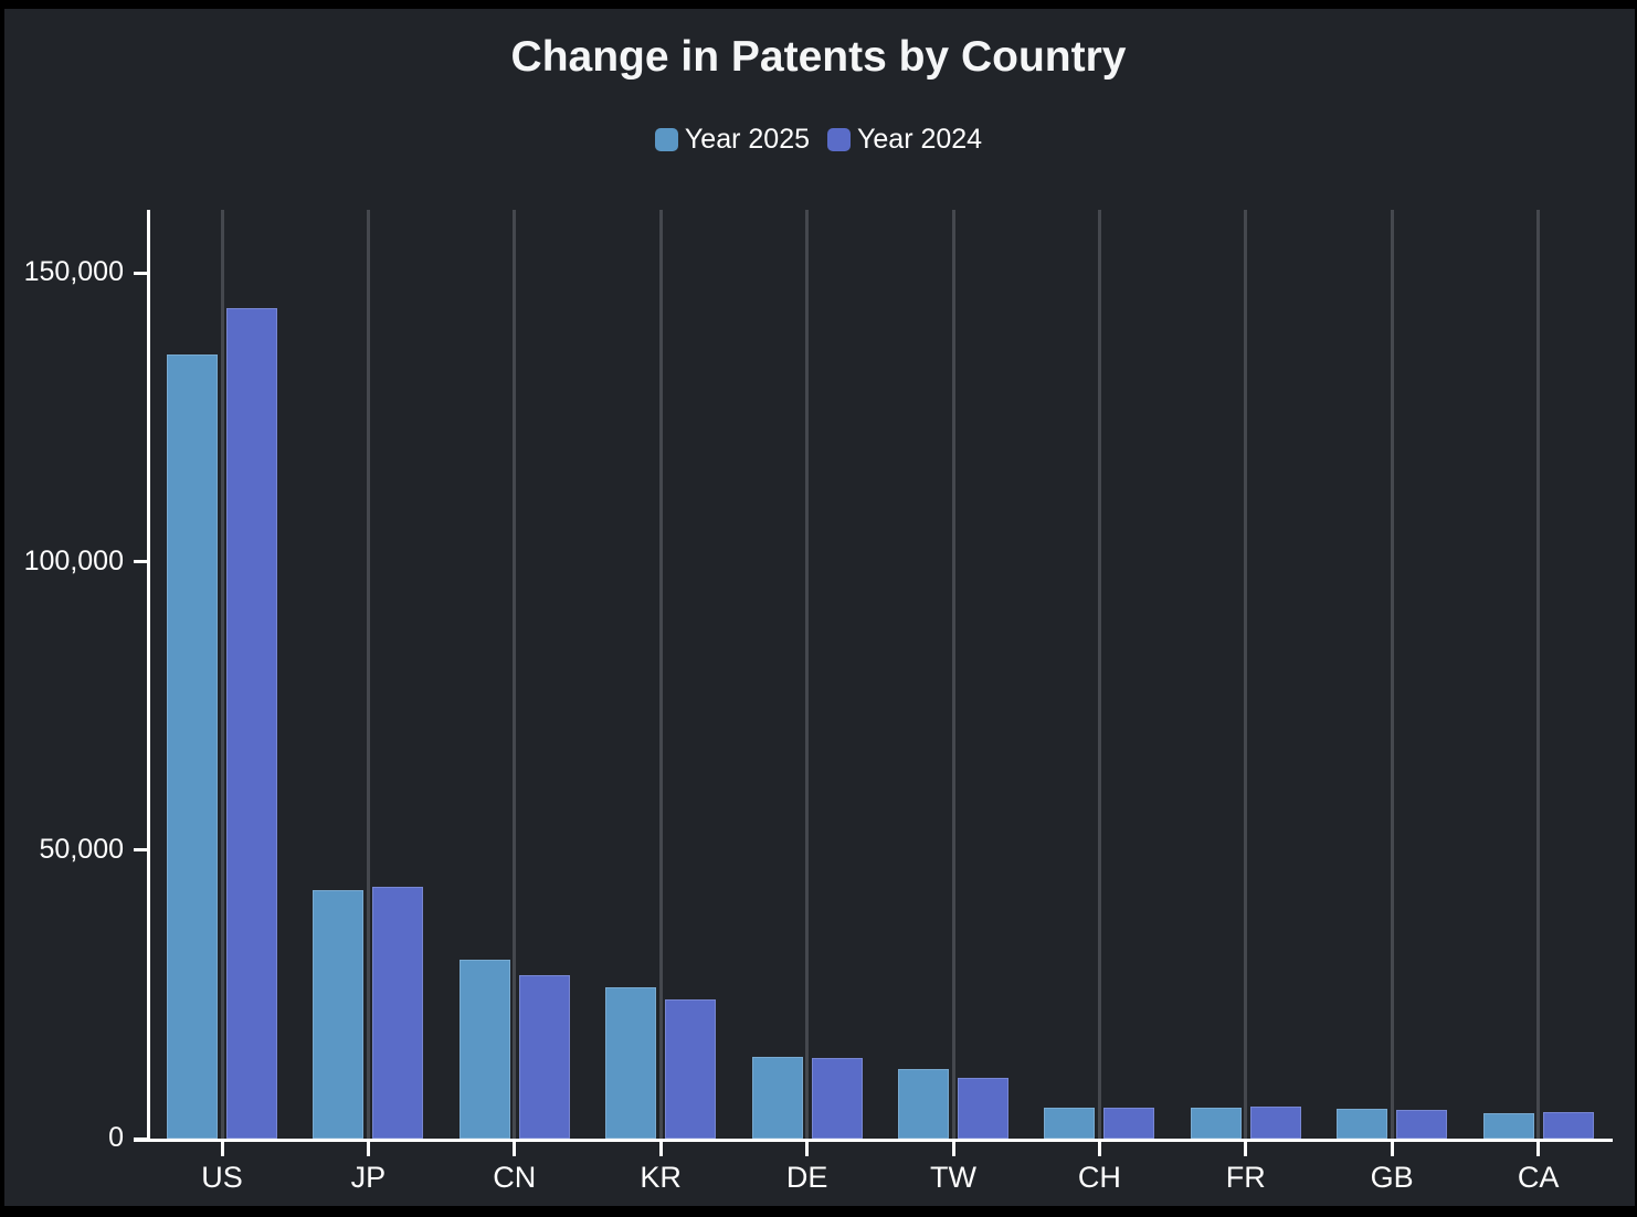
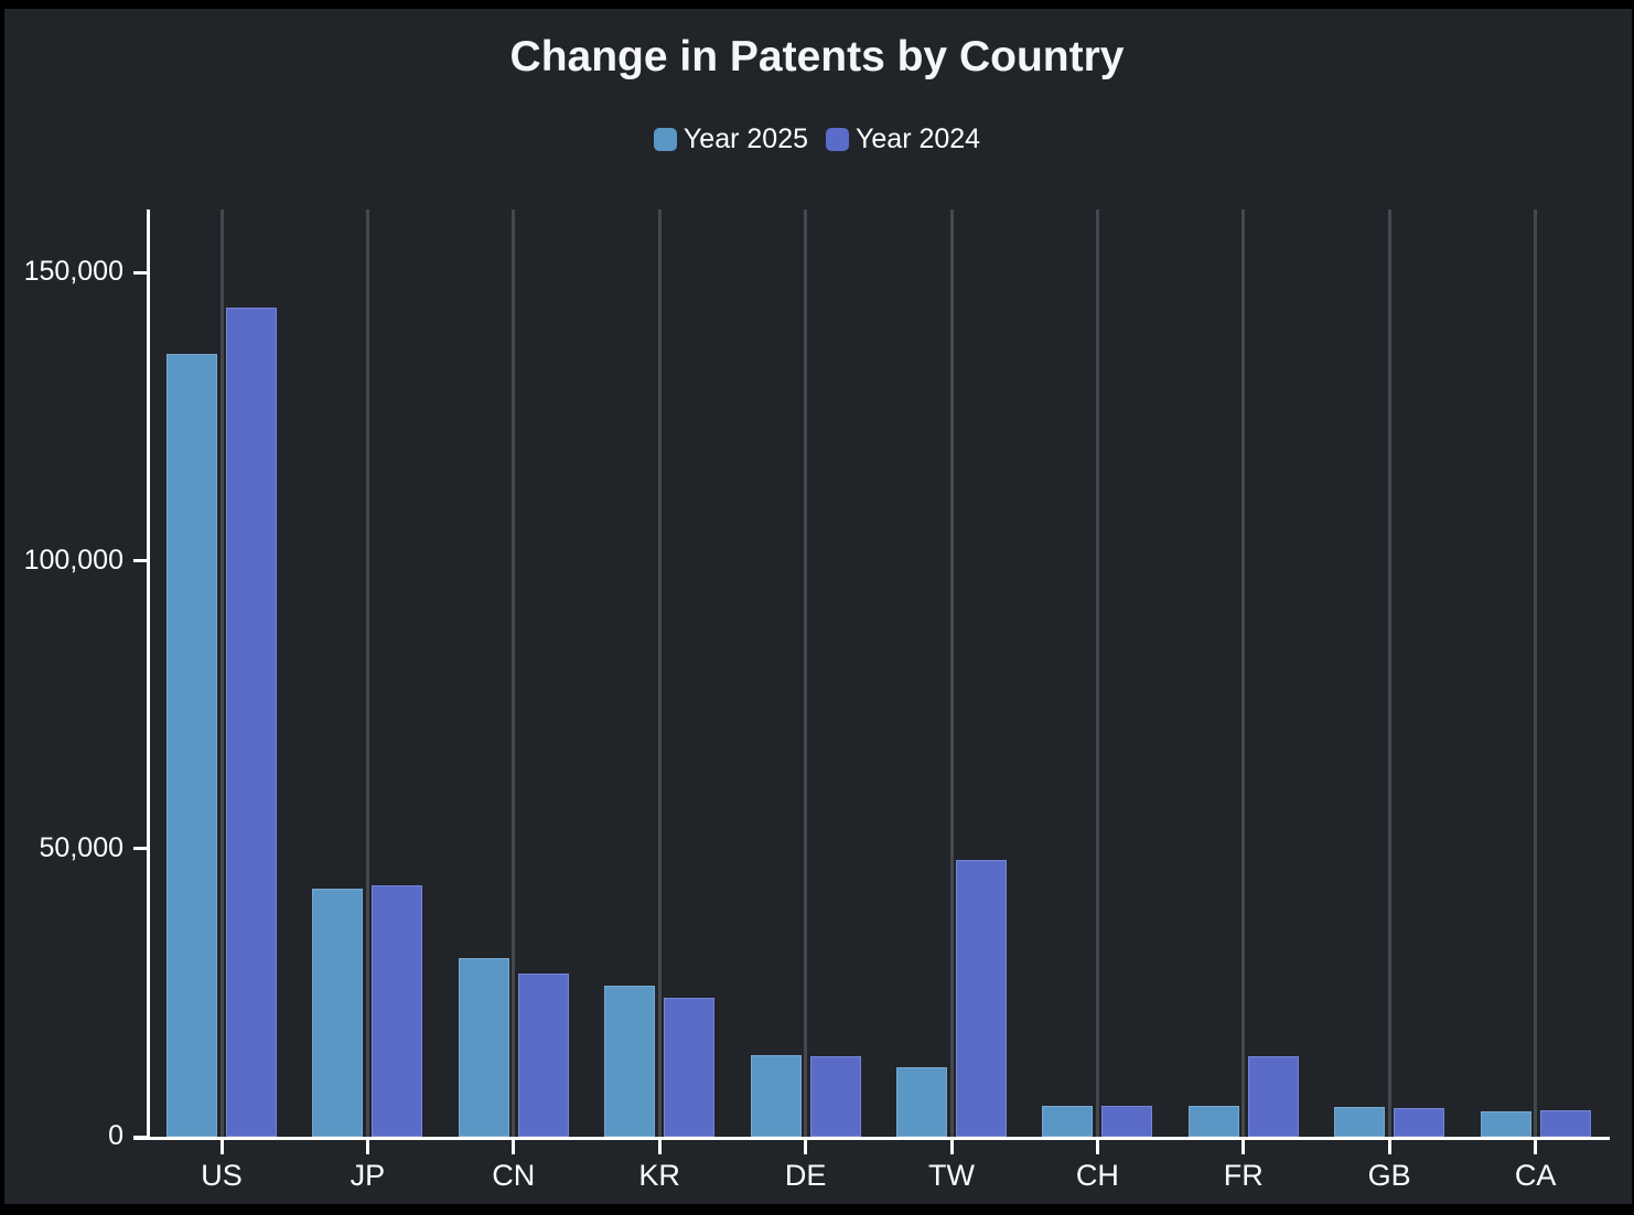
Year 2024/TW: 11000 -> 48000
Year 2024/FR: 6000 -> 14000
